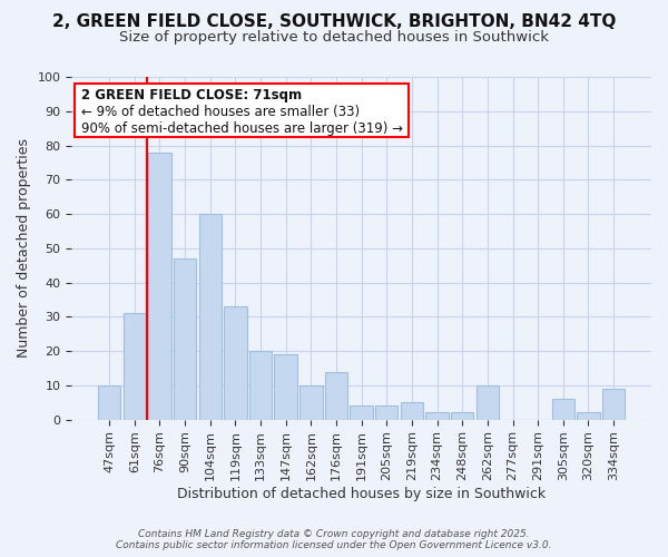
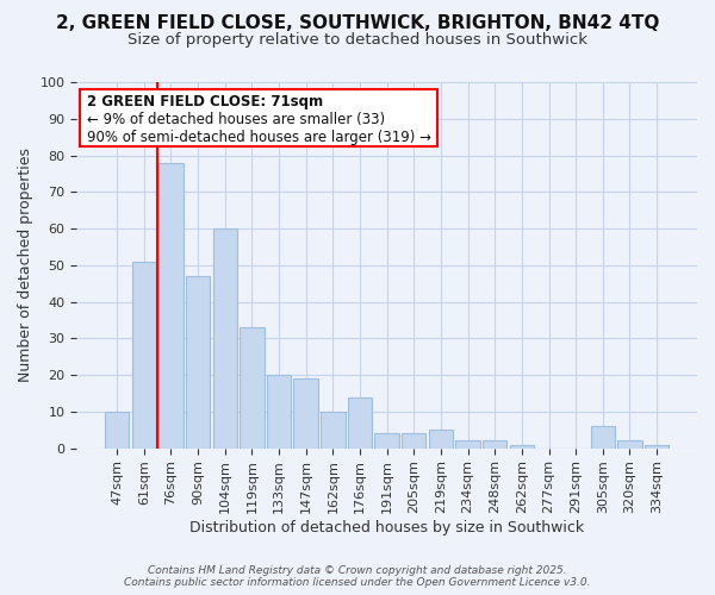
61sqm: 31 -> 51
262sqm: 10 -> 1
334sqm: 9 -> 1
